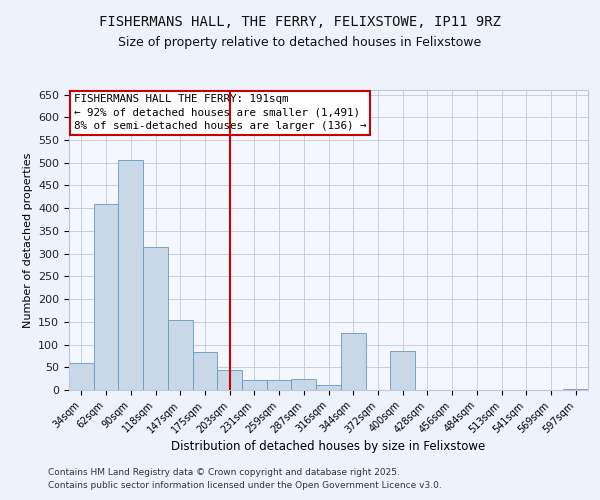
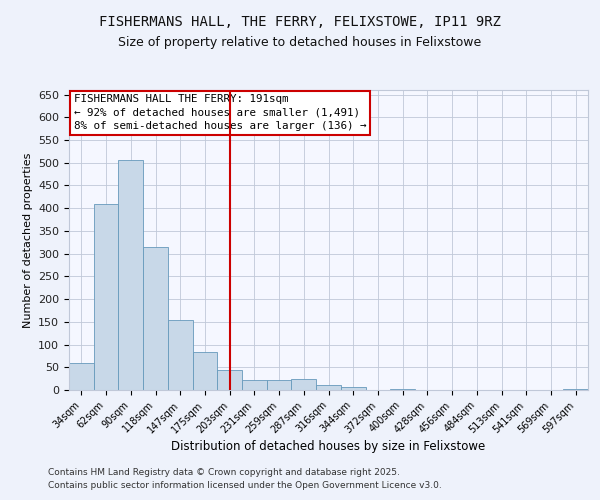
344sqm: 125 -> 6
400sqm: 85 -> 3
